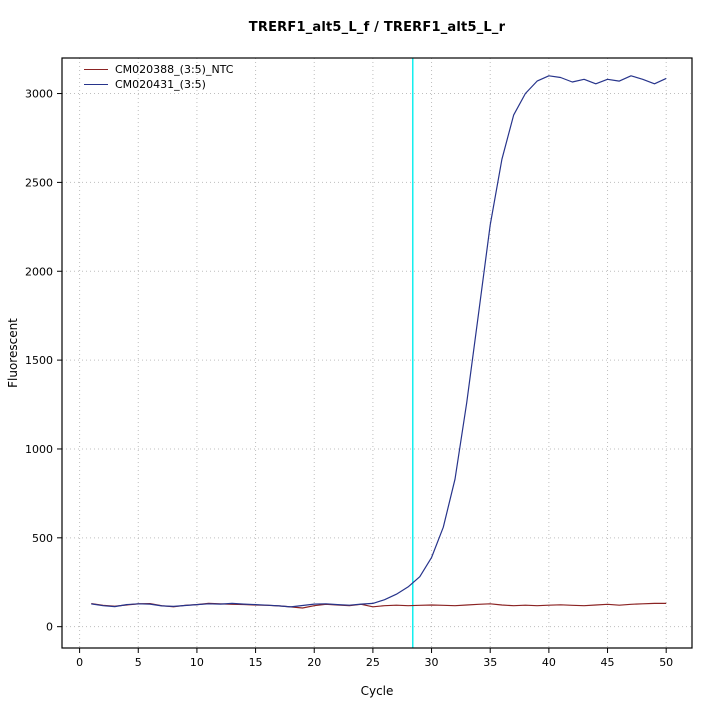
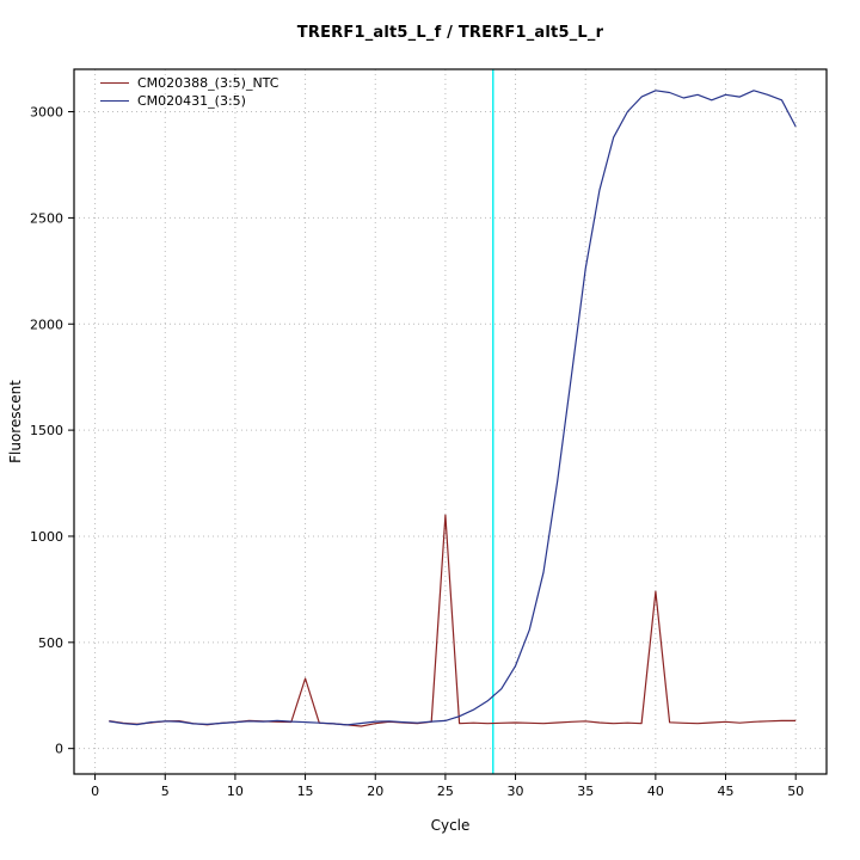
CM020388_(3:5)_NTC/15: 120 -> 330
CM020388_(3:5)_NTC/25: 110 -> 1100
CM020388_(3:5)_NTC/40: 120 -> 740
CM020431_(3:5)/50: 3080 -> 2930
